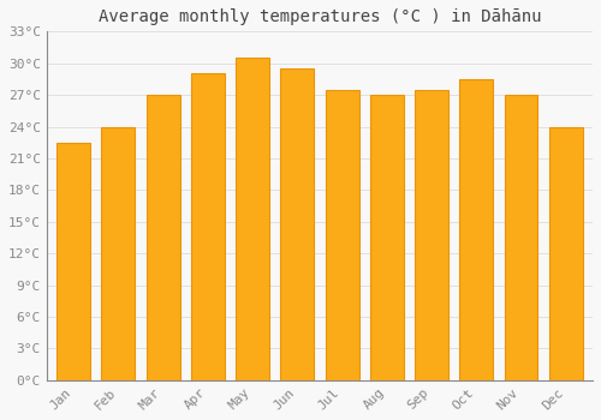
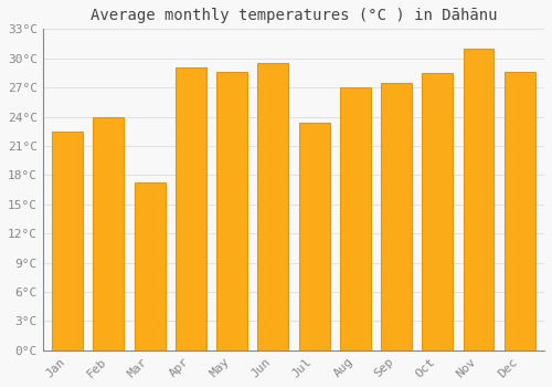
Mar: 27.0°C -> 17.2°C
May: 30.5°C -> 28.6°C
Jul: 27.5°C -> 23.4°C
Nov: 27.0°C -> 31.0°C
Dec: 24.0°C -> 28.6°C
